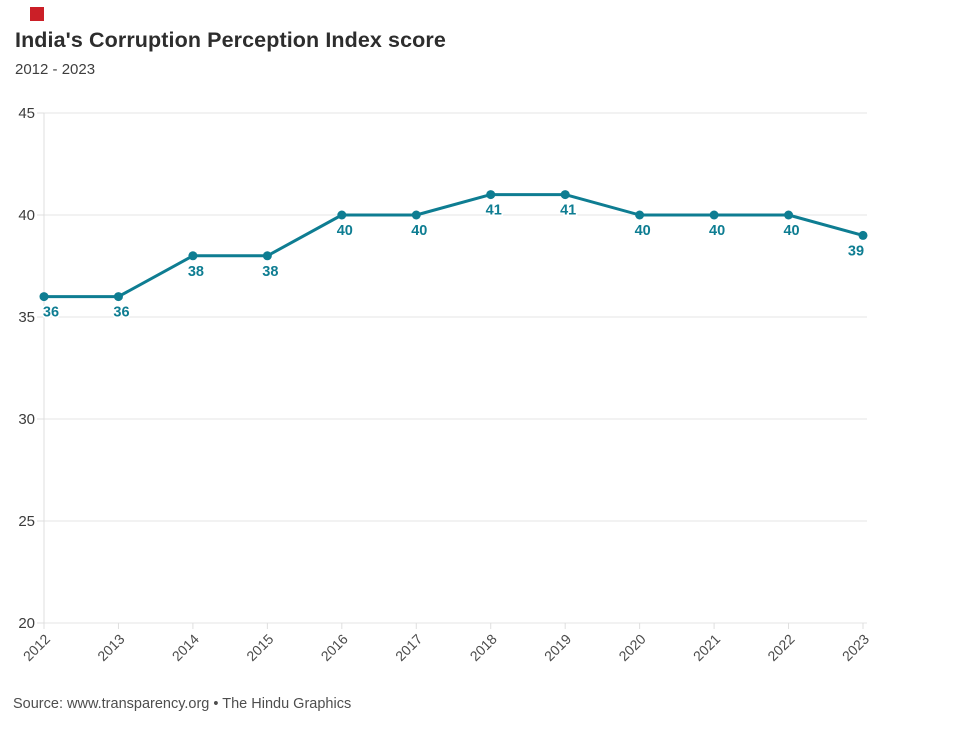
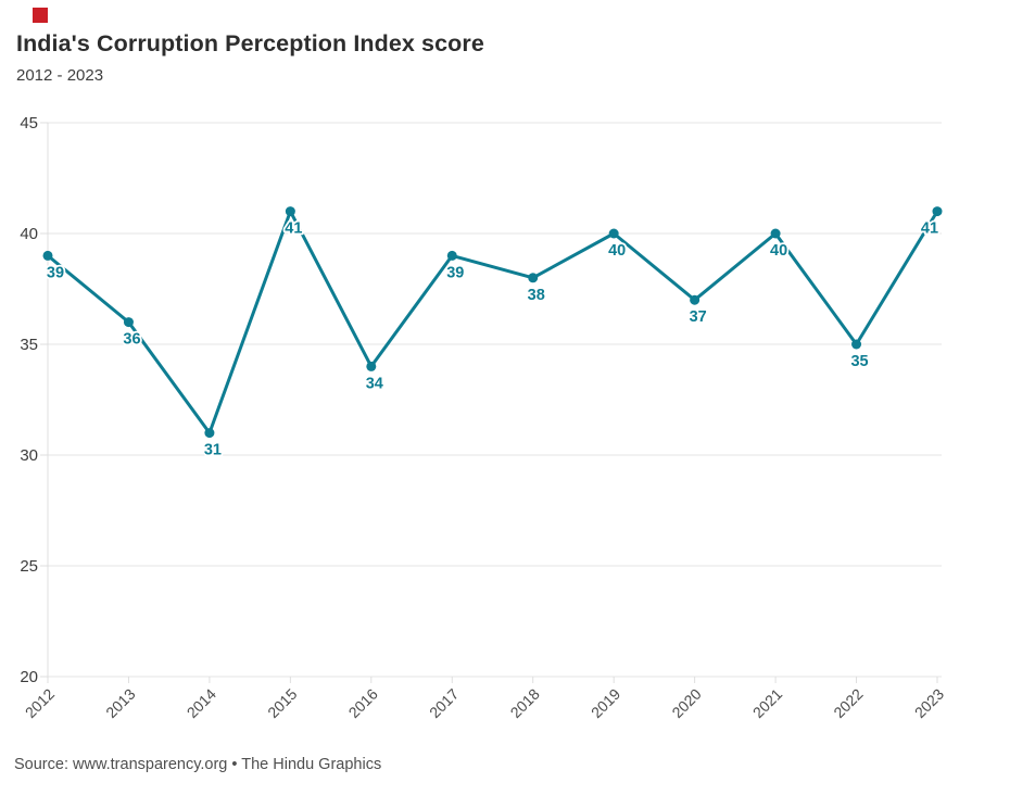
2012: 36 -> 39
2014: 38 -> 31
2015: 38 -> 41
2016: 40 -> 34
2017: 40 -> 39
2018: 41 -> 38
2019: 41 -> 40
2020: 40 -> 37
2022: 40 -> 35
2023: 39 -> 41
